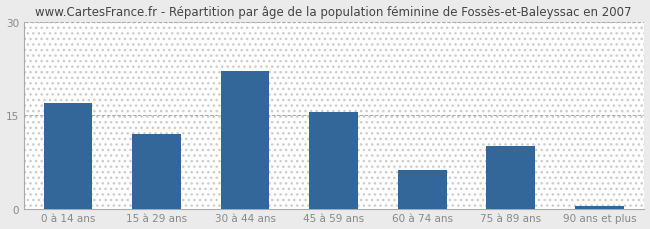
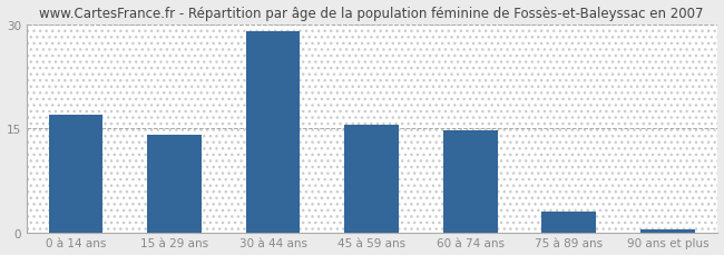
15 à 29 ans: 12.0 -> 14.0
30 à 44 ans: 22.0 -> 29.0
60 à 74 ans: 6.2 -> 14.7
75 à 89 ans: 10.0 -> 3.0
